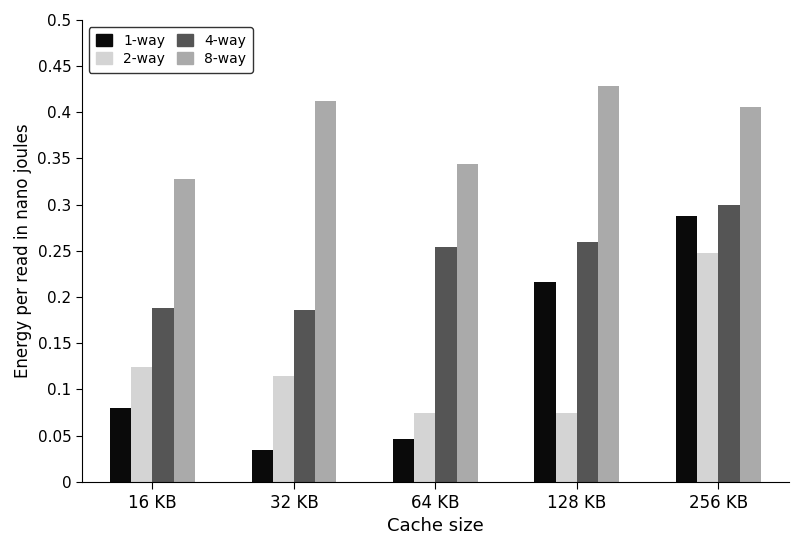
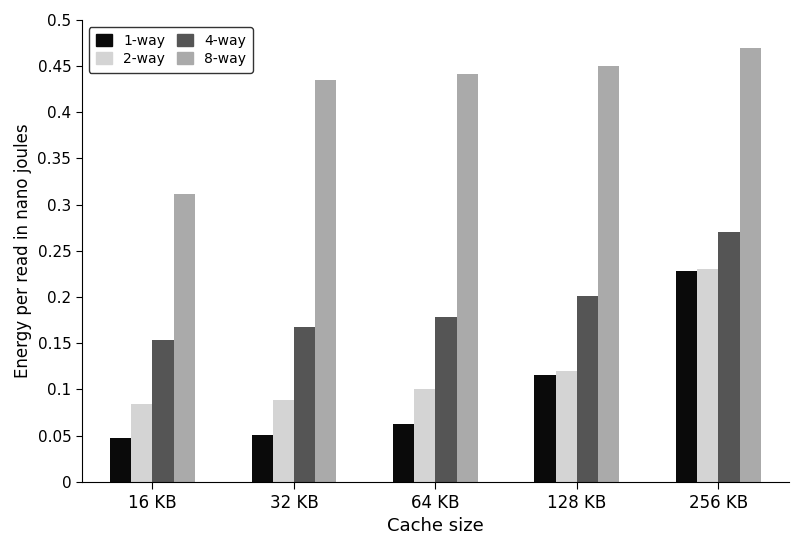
1-way/16 KB: 0.080 -> 0.047
2-way/16 KB: 0.124 -> 0.084
4-way/16 KB: 0.188 -> 0.153
8-way/16 KB: 0.328 -> 0.312
1-way/32 KB: 0.034 -> 0.051
2-way/32 KB: 0.114 -> 0.089
4-way/32 KB: 0.186 -> 0.167
8-way/32 KB: 0.412 -> 0.435
1-way/64 KB: 0.046 -> 0.062
2-way/64 KB: 0.074 -> 0.100
4-way/64 KB: 0.254 -> 0.178
8-way/64 KB: 0.344 -> 0.441
1-way/128 KB: 0.216 -> 0.116
2-way/128 KB: 0.074 -> 0.120
4-way/128 KB: 0.260 -> 0.201
8-way/128 KB: 0.428 -> 0.450
1-way/256 KB: 0.288 -> 0.228
2-way/256 KB: 0.248 -> 0.230
4-way/256 KB: 0.300 -> 0.270
8-way/256 KB: 0.406 -> 0.470
